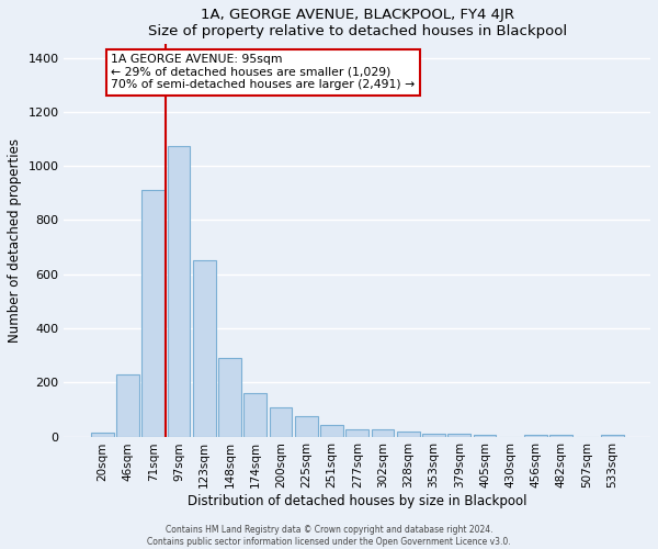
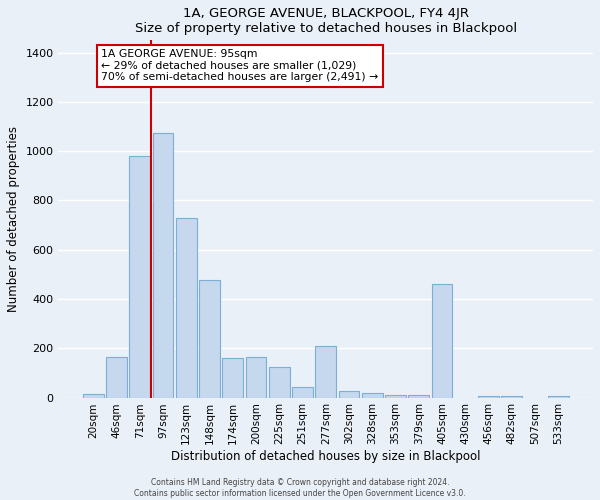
46sqm: 230 -> 165
71sqm: 910 -> 980
123sqm: 650 -> 730
148sqm: 290 -> 475
200sqm: 108 -> 165
225sqm: 75 -> 125
277sqm: 25 -> 210
405sqm: 5 -> 460
